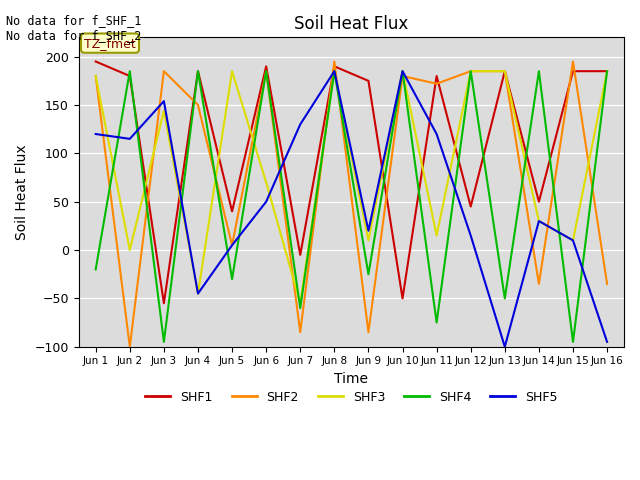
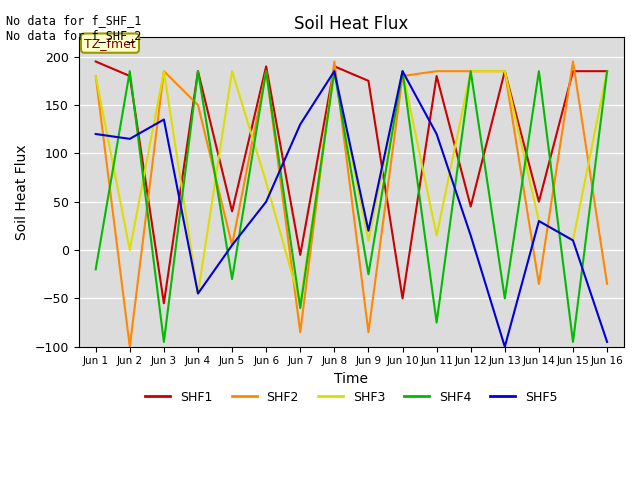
SHF3/Jun 3: 144 -> 185
SHF5/Jun 3: 154 -> 135
SHF2/Jun 11: 172 -> 185
